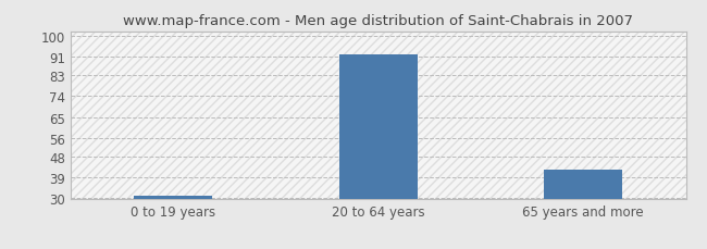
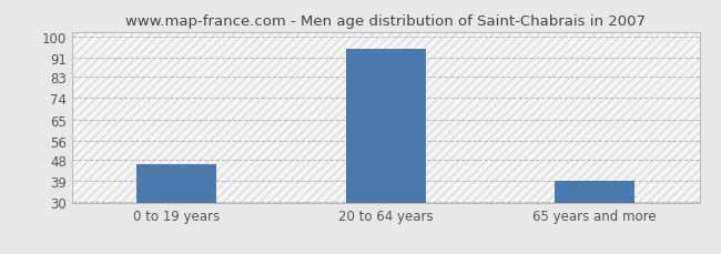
0 to 19 years: 31 -> 46
20 to 64 years: 92 -> 95
65 years and more: 42 -> 39
